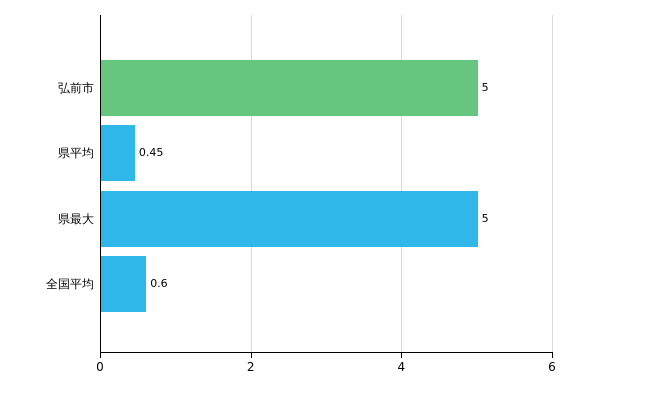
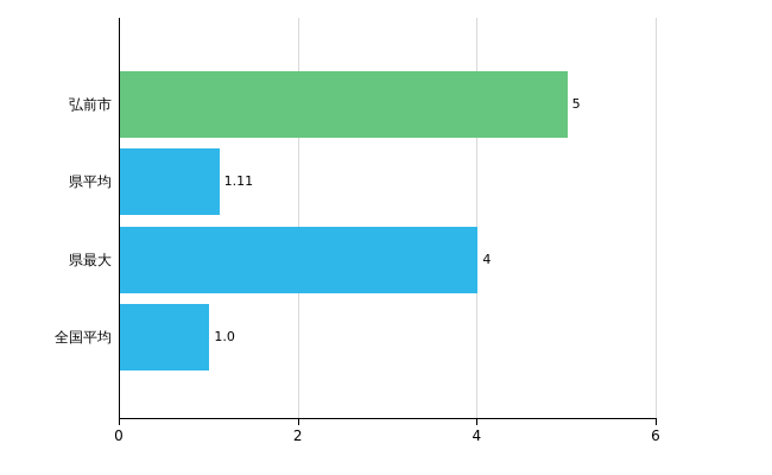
県平均: 0.45 -> 1.11
県最大: 5 -> 4
全国平均: 0.6 -> 1.0
